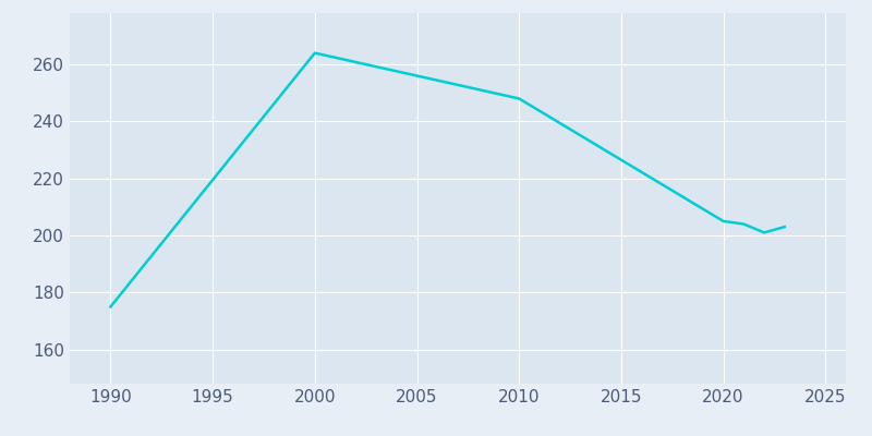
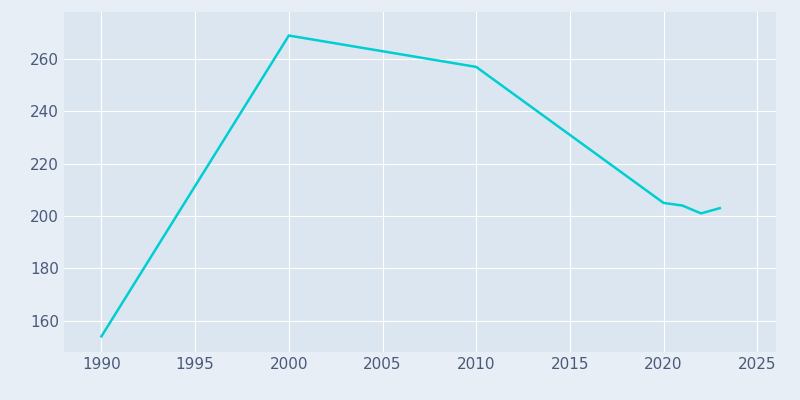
1990: 175 -> 154
2000: 264 -> 269
2010: 248 -> 257
